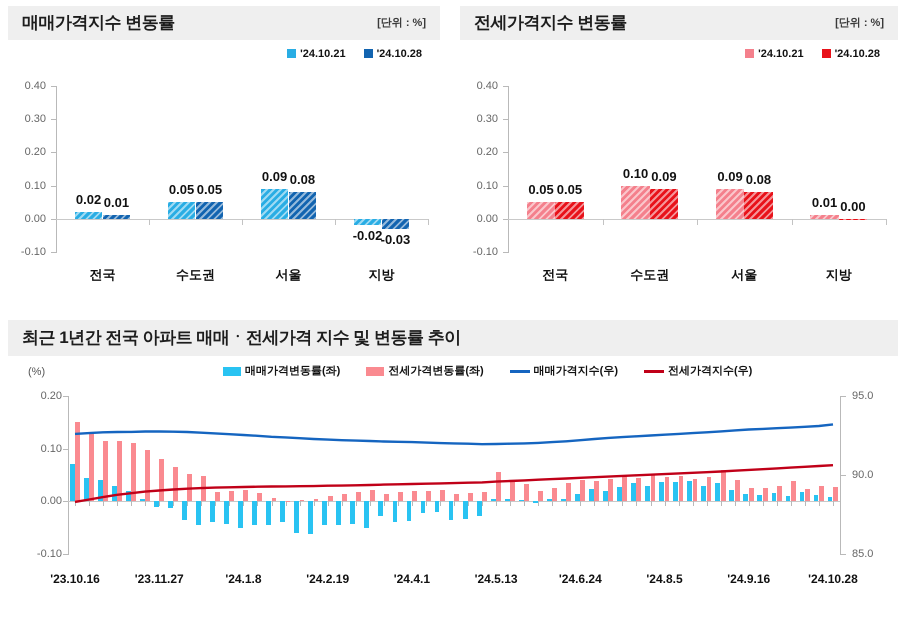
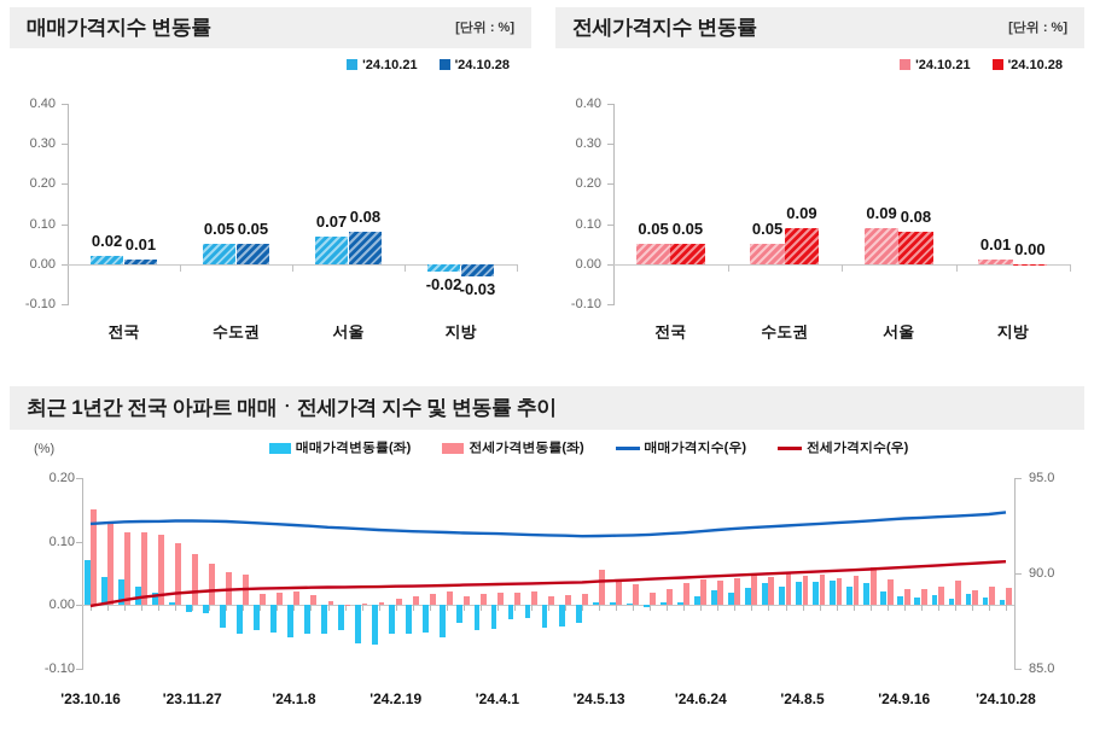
매매가격지수 변동률/'24.10.21/서울: 0.09 -> 0.07
전세가격지수 변동률/'24.10.21/수도권: 0.10 -> 0.05
